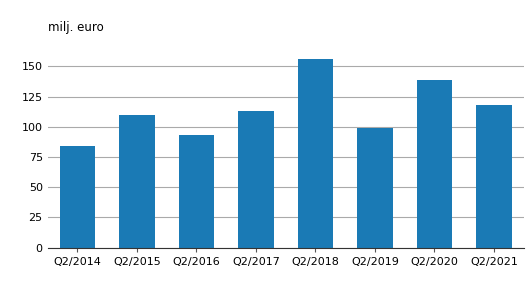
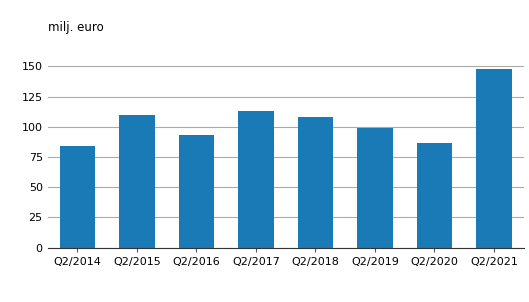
Q2/2018: 156 -> 108
Q2/2020: 139 -> 87
Q2/2021: 118 -> 148
